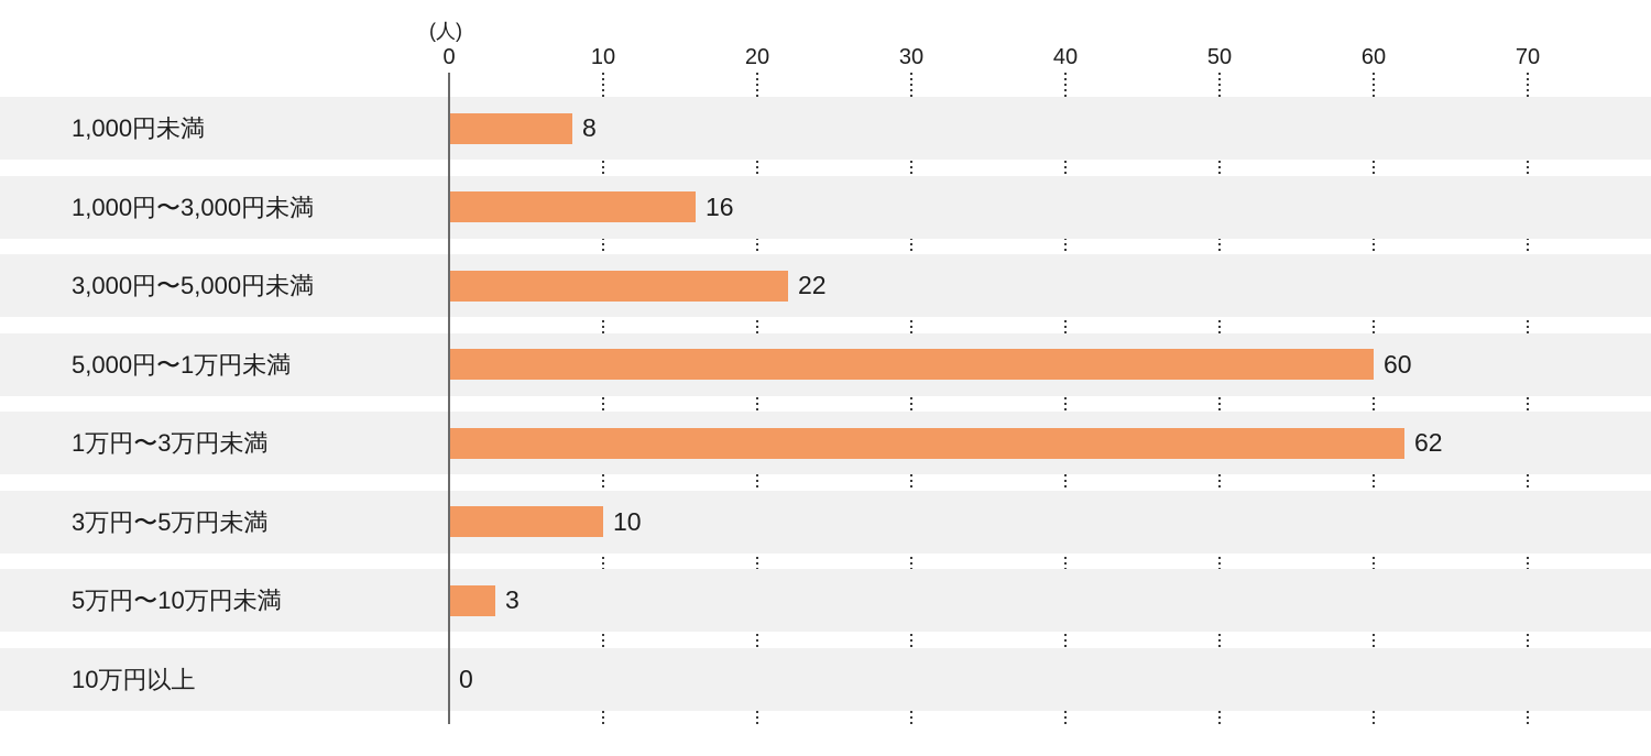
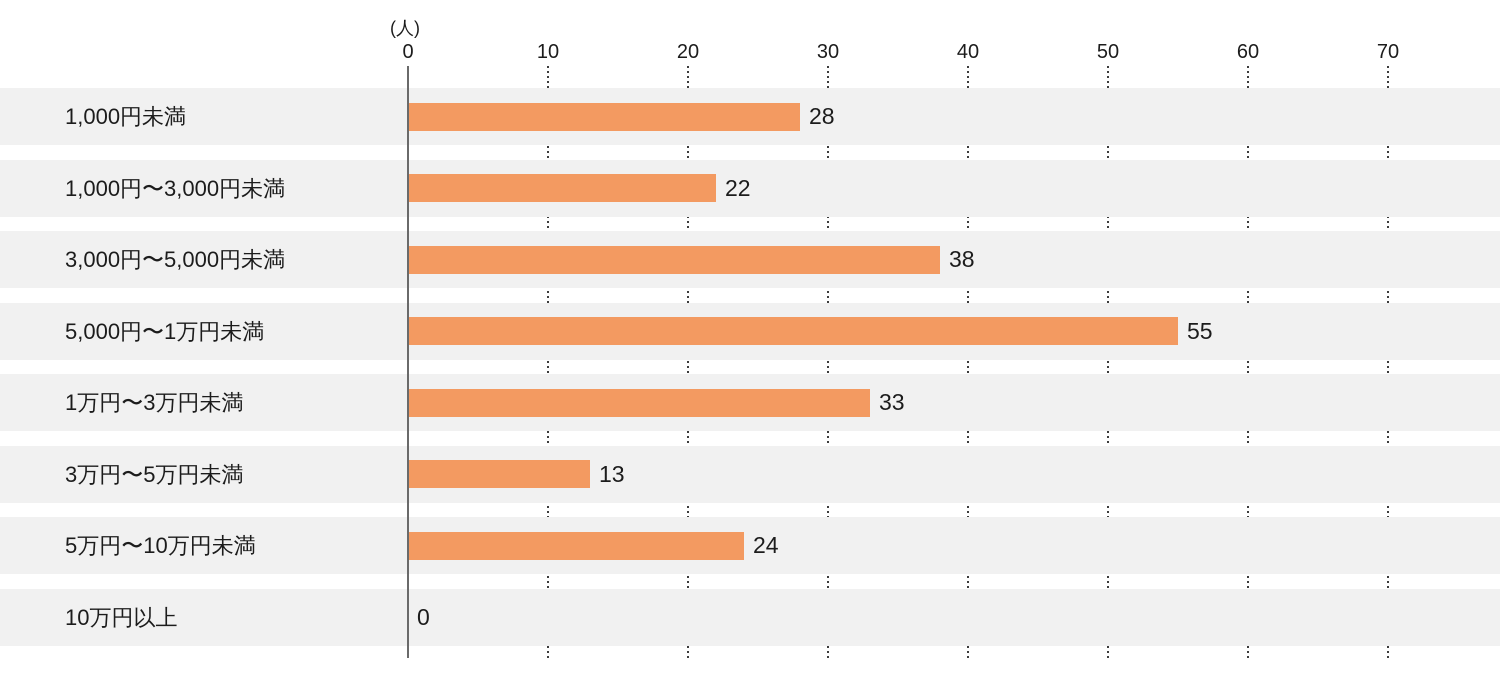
1,000円未満: 8 -> 28
1,000円〜3,000円未満: 16 -> 22
3,000円〜5,000円未満: 22 -> 38
5,000円〜1万円未満: 60 -> 55
1万円〜3万円未満: 62 -> 33
3万円〜5万円未満: 10 -> 13
5万円〜10万円未満: 3 -> 24
